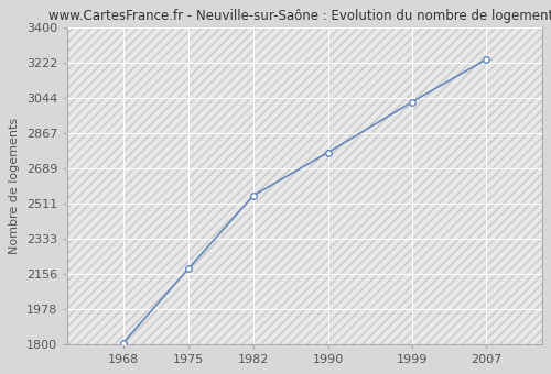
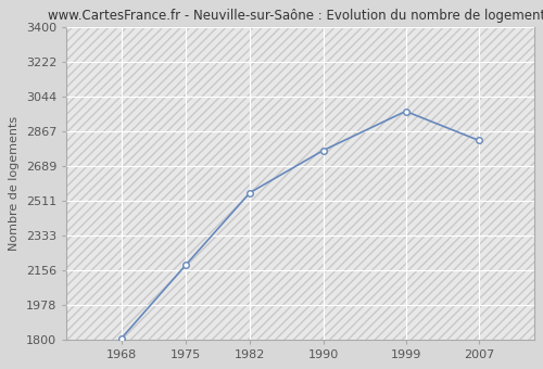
1999: 3020 -> 2970
2007: 3240 -> 2820
